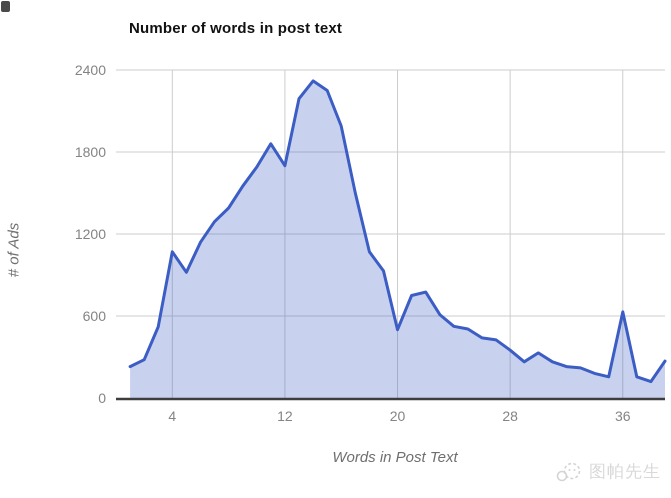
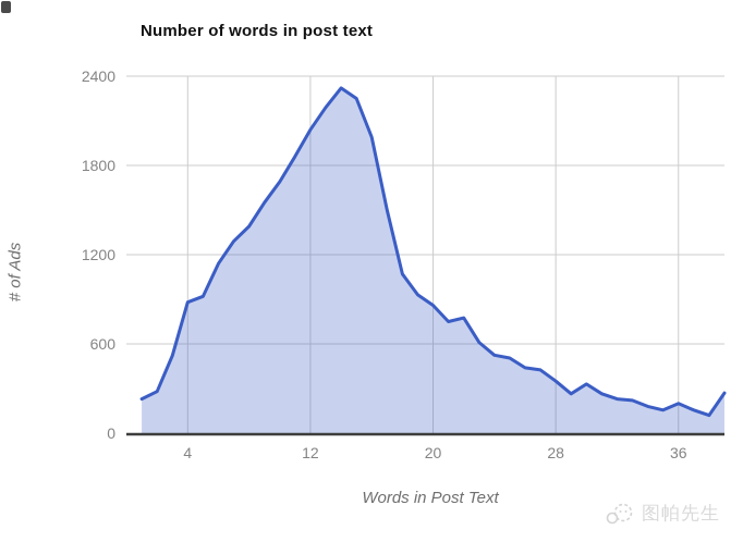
4: 1070 -> 880
12: 1700 -> 2040
20: 500 -> 860
36: 630 -> 200
